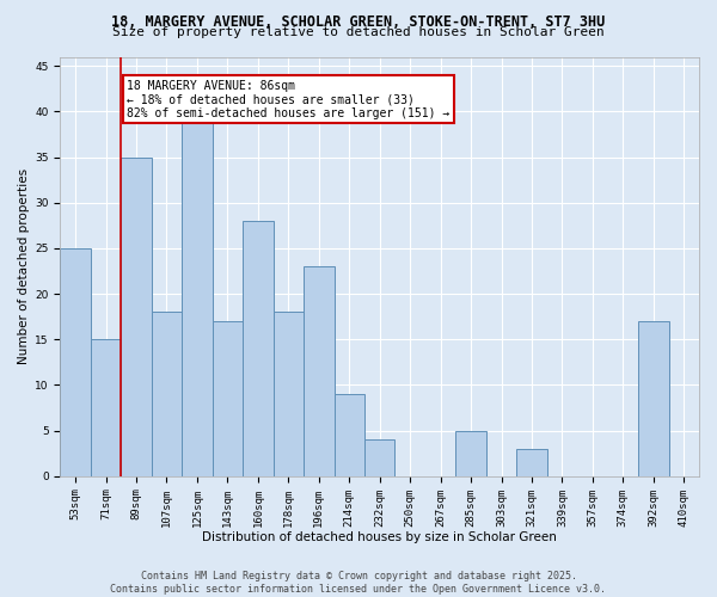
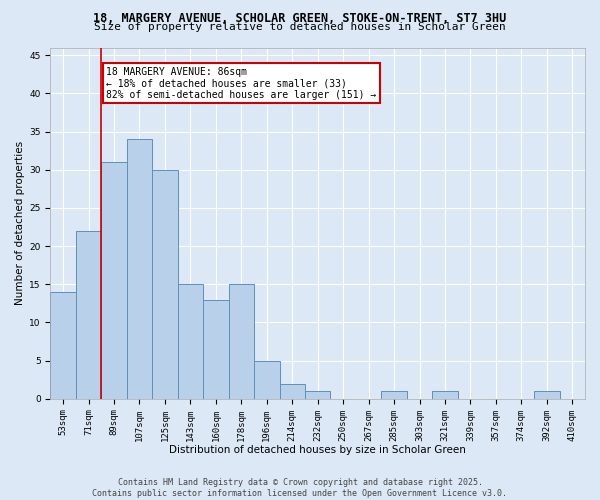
53sqm: 25 -> 14
71sqm: 15 -> 22
89sqm: 35 -> 31
107sqm: 18 -> 34
125sqm: 39 -> 30
143sqm: 17 -> 15
160sqm: 28 -> 13
178sqm: 18 -> 15
196sqm: 23 -> 5
214sqm: 9 -> 2
232sqm: 4 -> 1
285sqm: 5 -> 1
321sqm: 3 -> 1
392sqm: 17 -> 1
